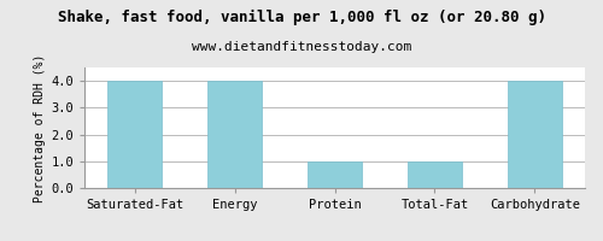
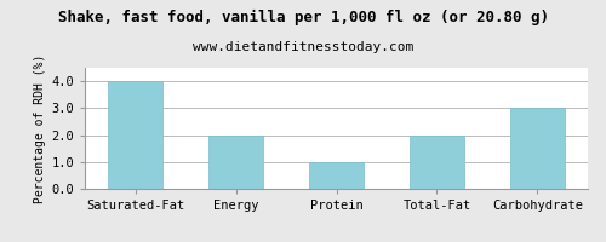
Energy: 4 -> 2
Total-Fat: 1 -> 2
Carbohydrate: 4 -> 3
